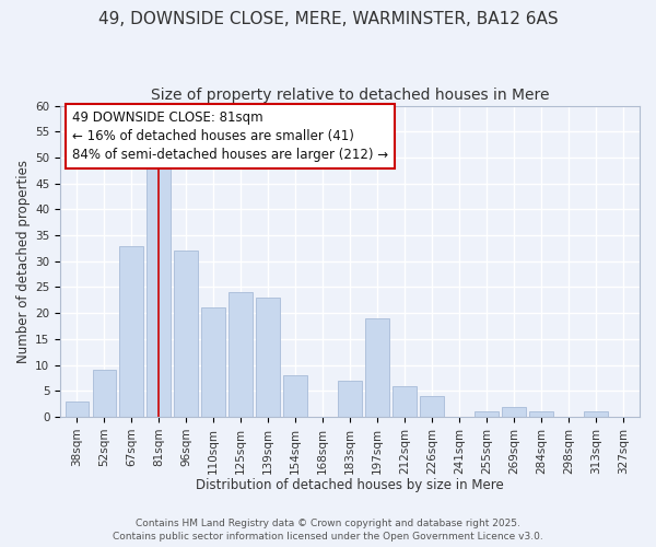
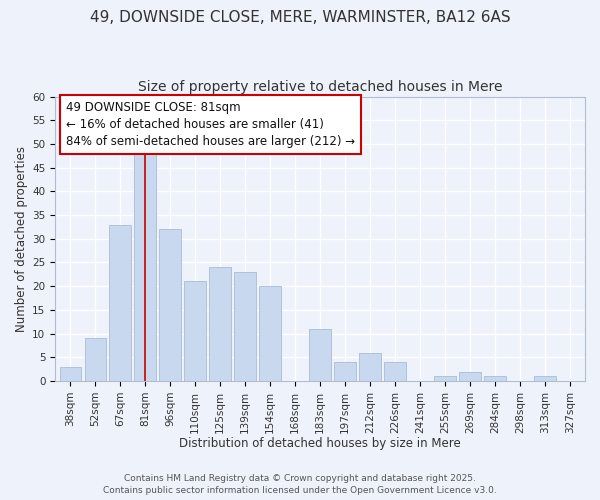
154sqm: 8 -> 20
183sqm: 7 -> 11
197sqm: 19 -> 4
